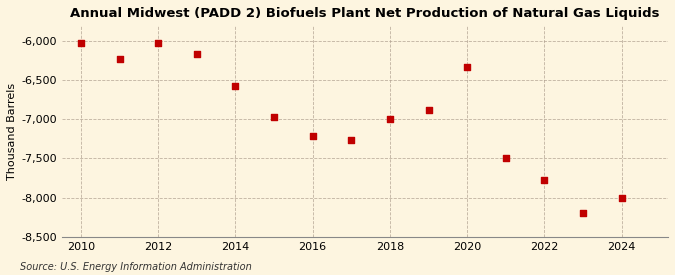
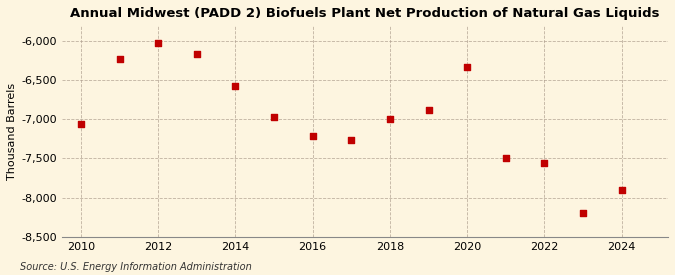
2010: -6,020 -> -7,060
2022: -7,770 -> -7,560
2024: -8,000 -> -7,900
